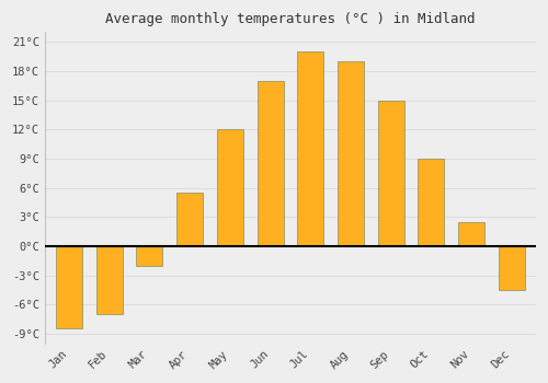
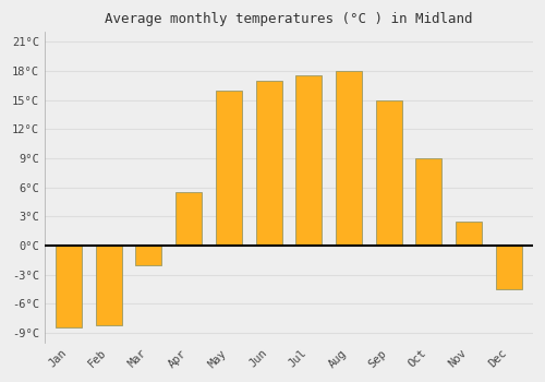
Feb: -7.0°C -> -8.2°C
May: 12.0°C -> 16.0°C
Jul: 20.0°C -> 17.6°C
Aug: 19.0°C -> 18.0°C
